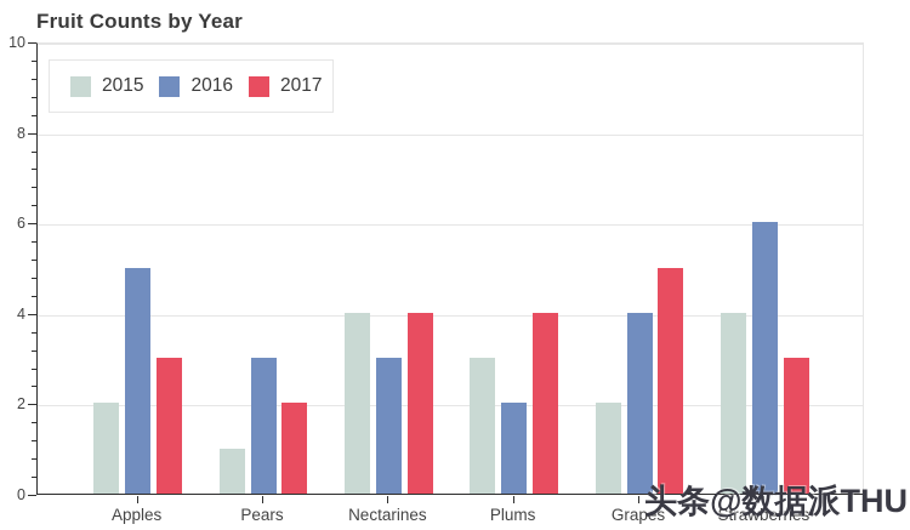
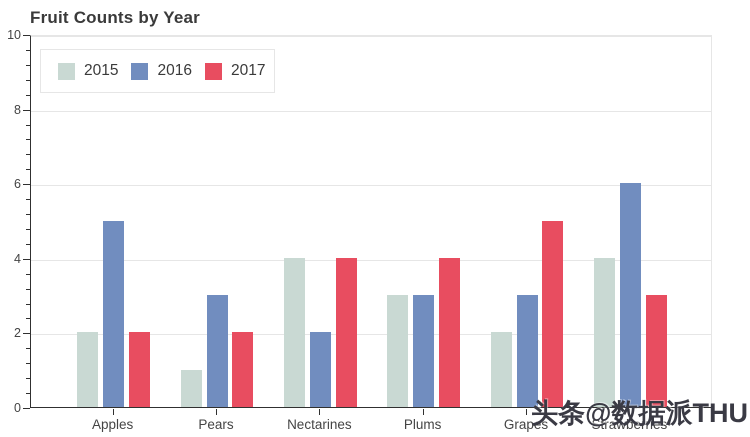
2017/Apples: 3 -> 2
2016/Nectarines: 3 -> 2
2016/Plums: 2 -> 3
2016/Grapes: 4 -> 3
